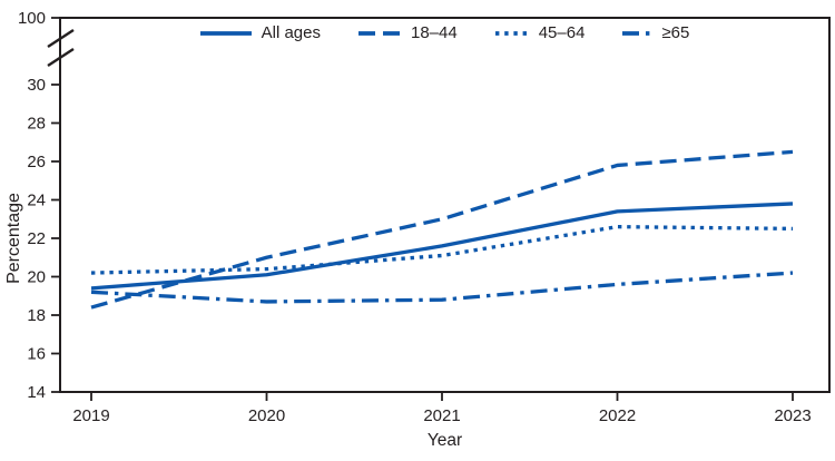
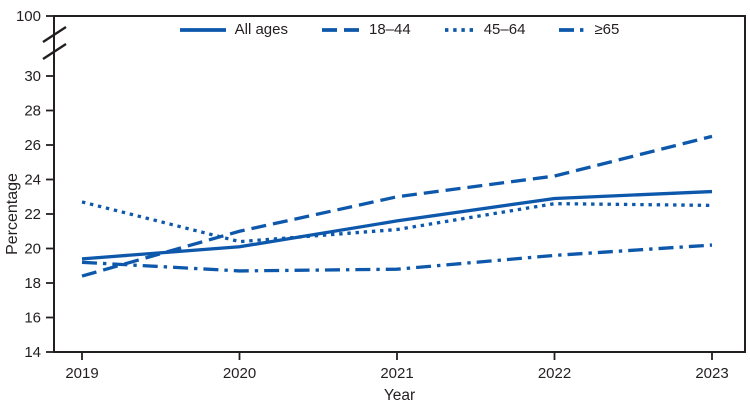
45–64/2019: 20.2 -> 22.7
All ages/2022: 23.4 -> 22.9
18–44/2022: 25.8 -> 24.2
All ages/2023: 23.8 -> 23.3
